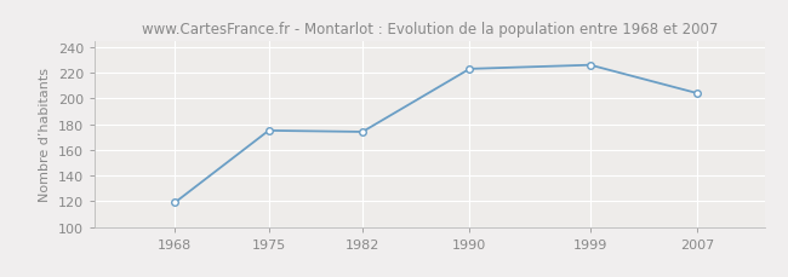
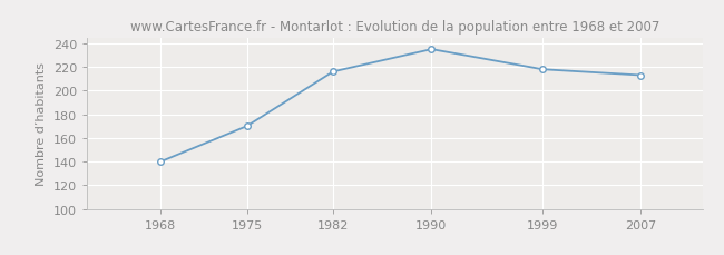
1968: 119 -> 140
1975: 175 -> 170
1982: 174 -> 216
1990: 223 -> 235
1999: 226 -> 218
2007: 204 -> 213
